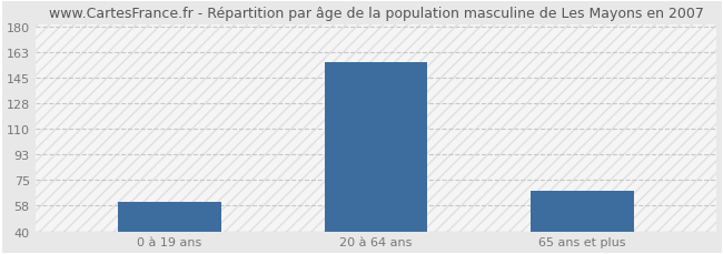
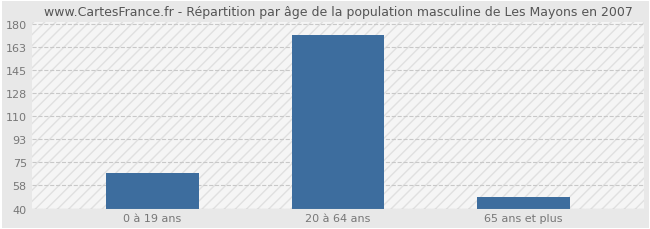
0 à 19 ans: 60 -> 67
20 à 64 ans: 156 -> 172
65 ans et plus: 68 -> 49
